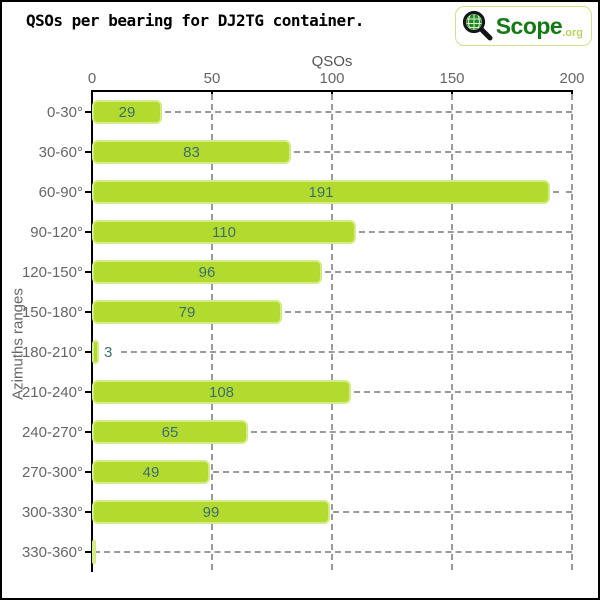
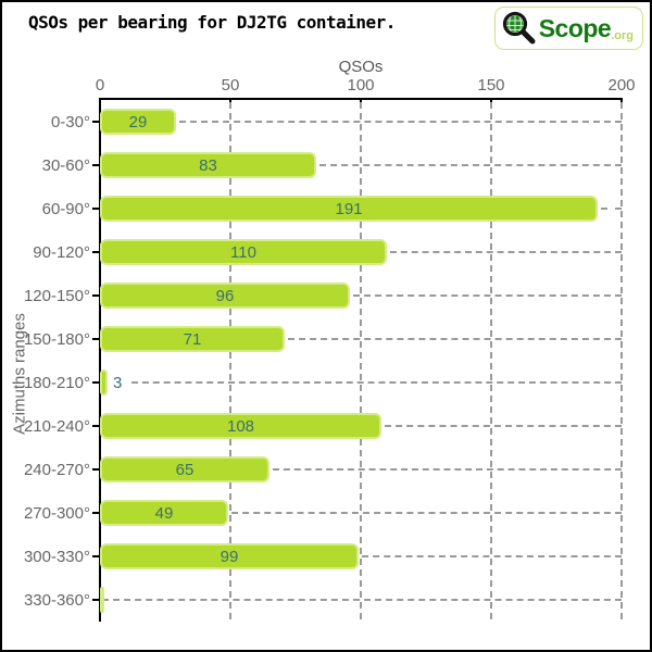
150-180°: 79 -> 71
